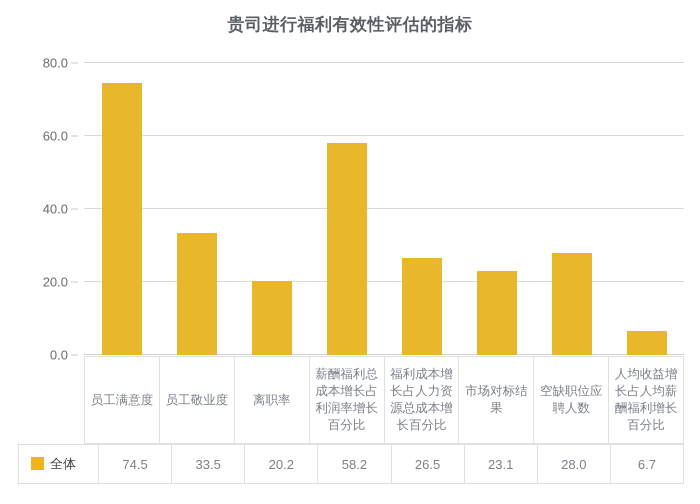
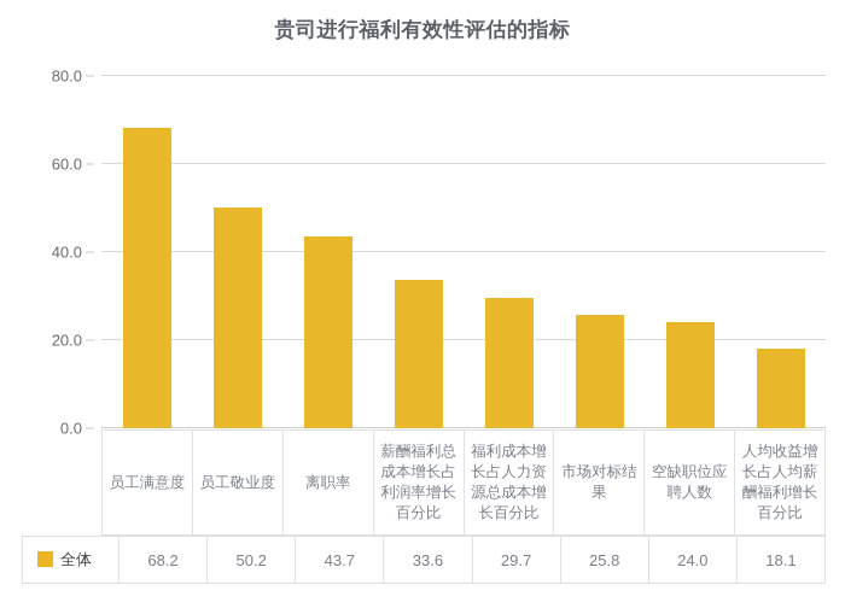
员工满意度: 74.5 -> 68.2
员工敬业度: 33.5 -> 50.2
离职率: 20.2 -> 43.7
薪酬福利总成本增长占利润率增长百分比: 58.2 -> 33.6
福利成本增长占人力资源总成本增长百分比: 26.5 -> 29.7
市场对标结果: 23.1 -> 25.8
空缺职位应聘人数: 28.0 -> 24.0
人均收益增长占人均薪酬福利增长百分比: 6.7 -> 18.1
